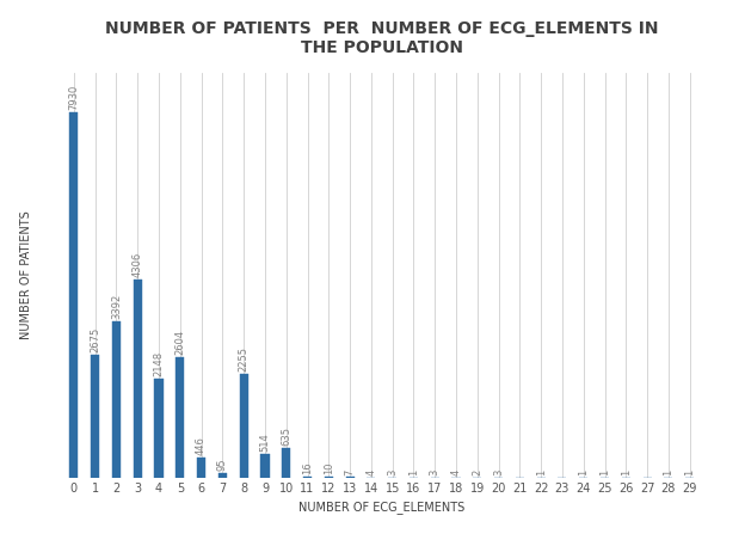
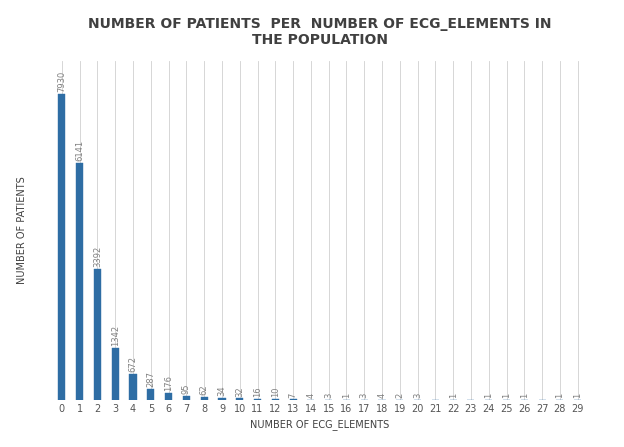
1: 2675 -> 6141
3: 4306 -> 1342
4: 2148 -> 672
5: 2604 -> 287
6: 446 -> 176
8: 2255 -> 62
9: 514 -> 34
10: 635 -> 32
